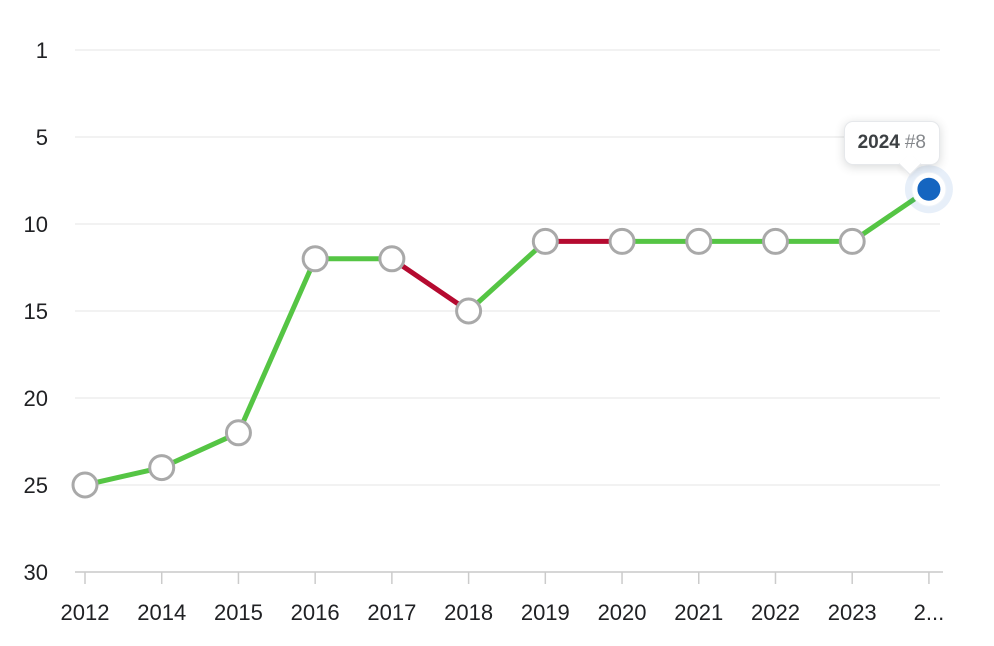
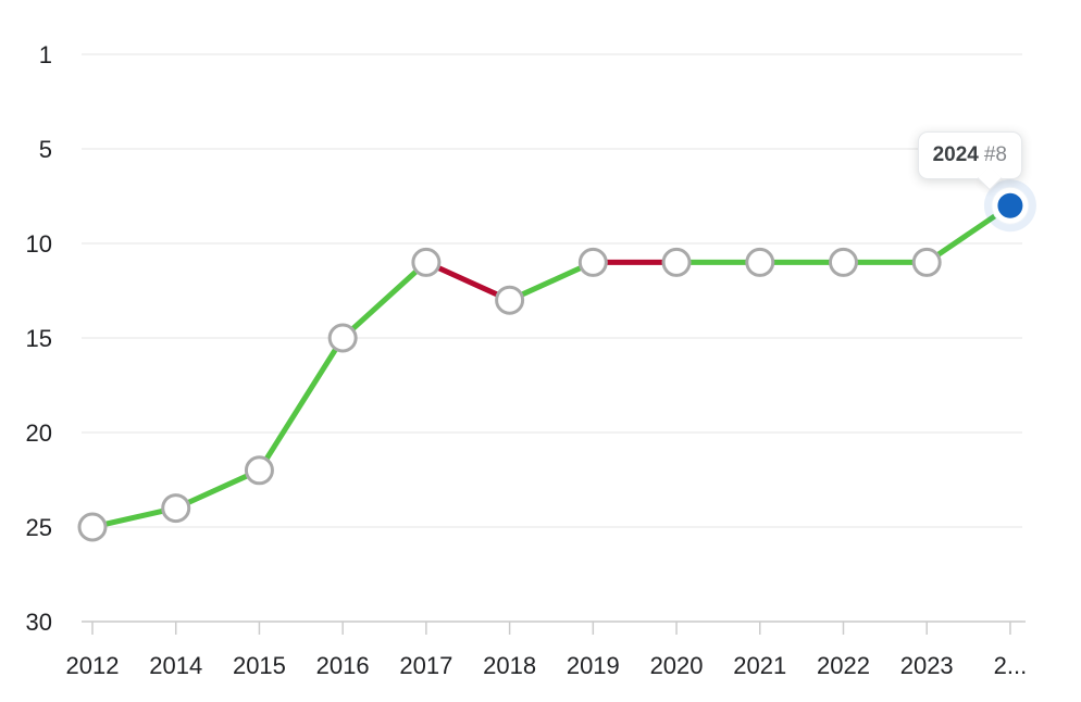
2016: 12 -> 15
2017: 12 -> 11
2018: 15 -> 13
